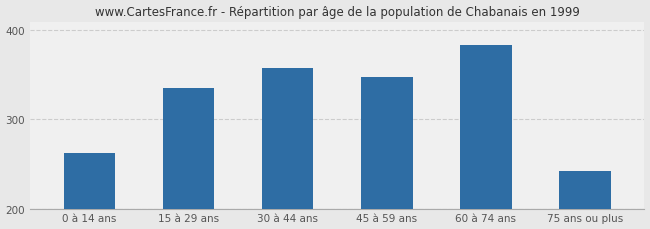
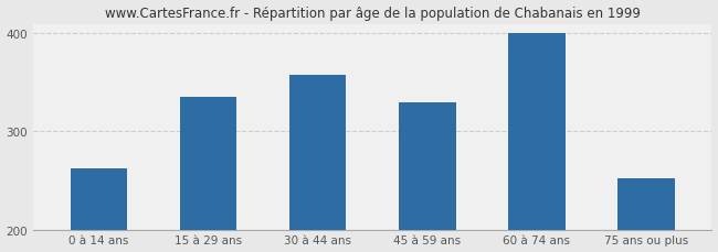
45 à 59 ans: 348 -> 330
60 à 74 ans: 384 -> 400
75 ans ou plus: 242 -> 252
